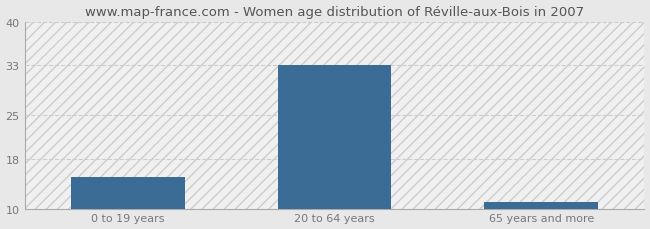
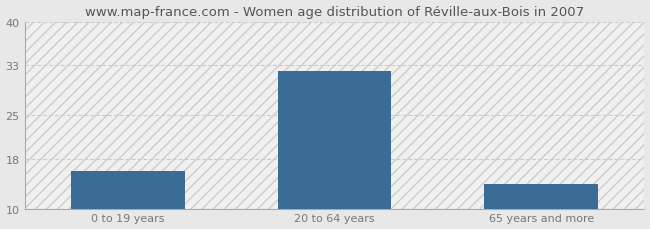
0 to 19 years: 15 -> 16
20 to 64 years: 33 -> 32
65 years and more: 11 -> 14
